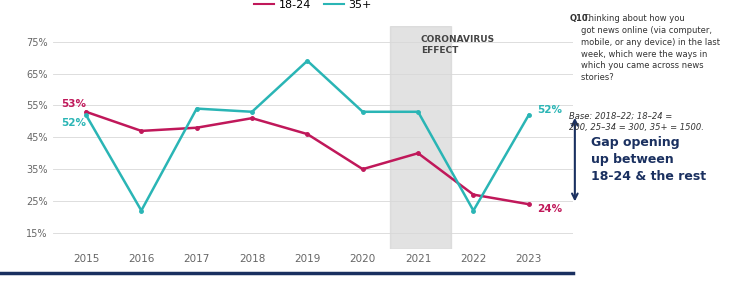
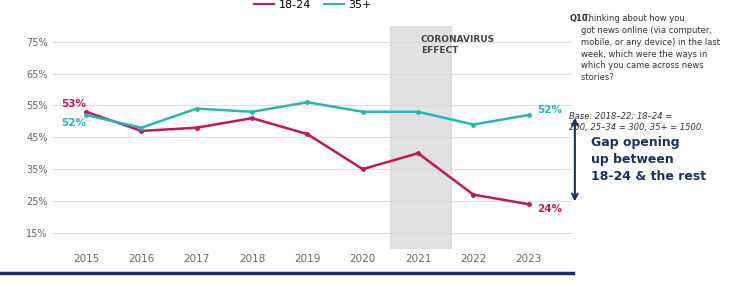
35+/2016: 22% -> 48%
35+/2019: 69% -> 56%
35+/2022: 22% -> 49%
